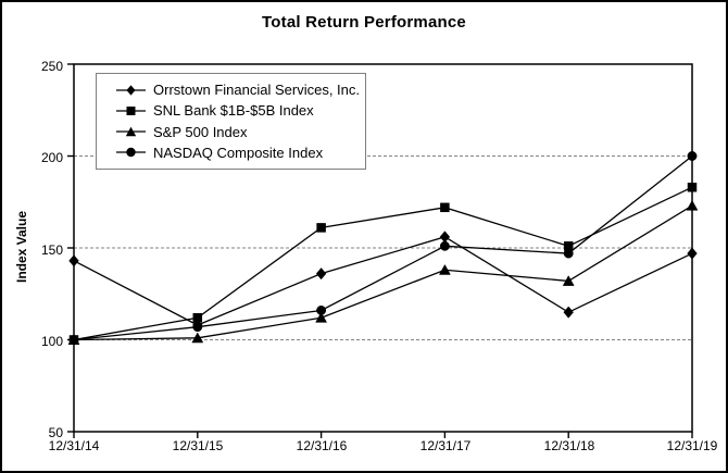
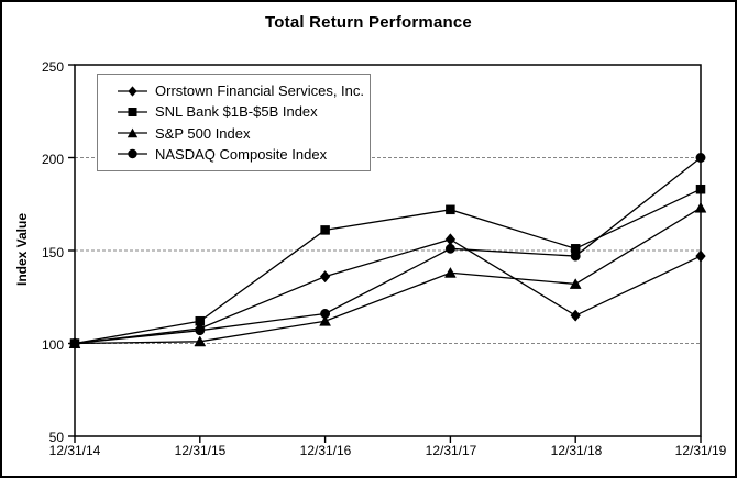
Orrstown Financial Services, Inc./12/31/14: 143 -> 100
